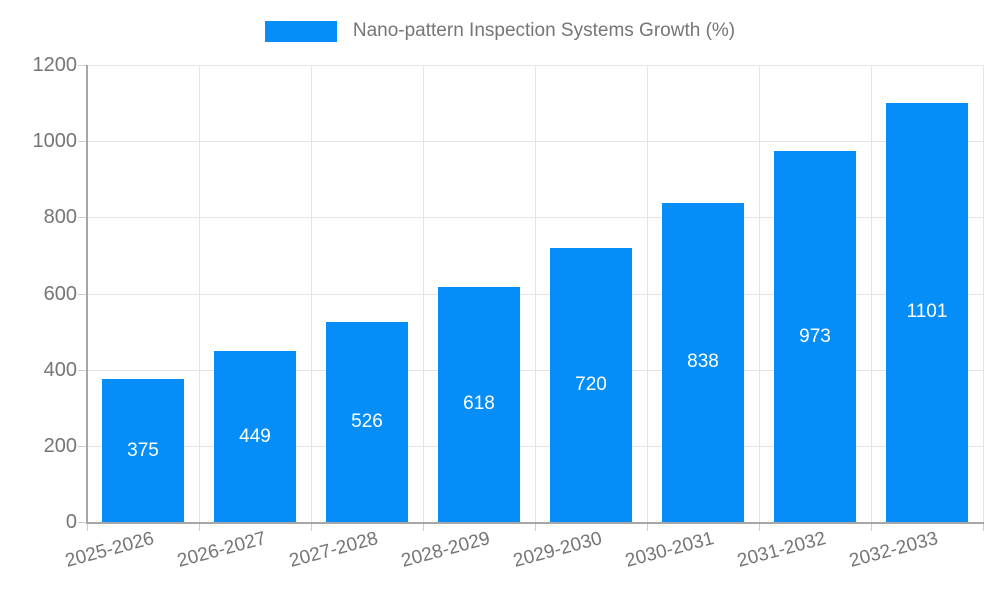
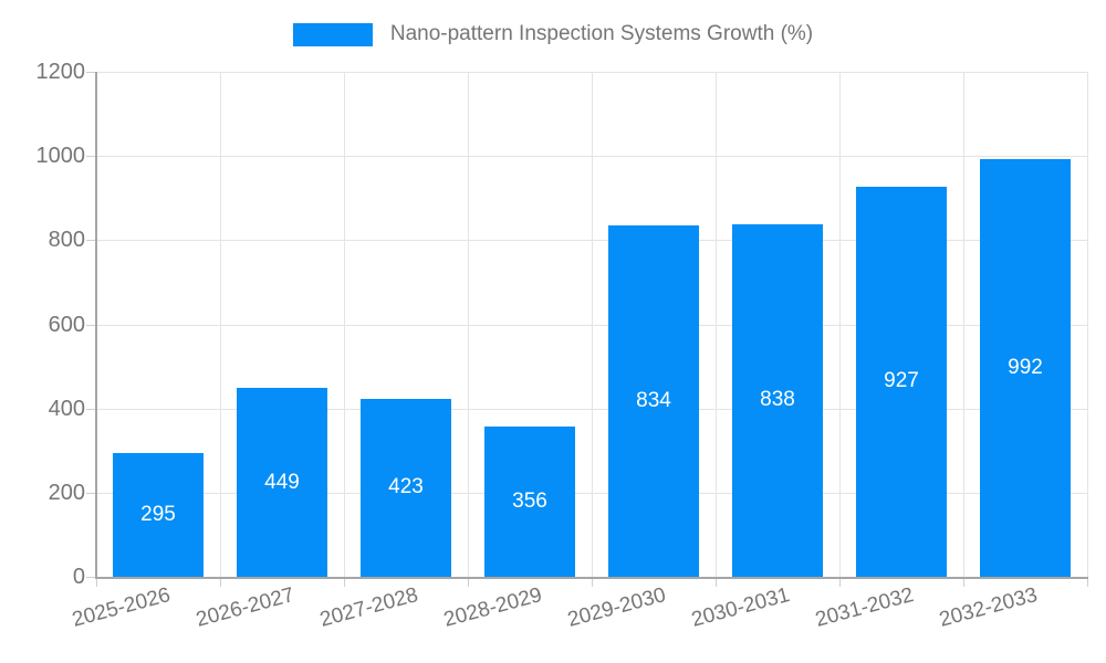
2025-2026: 375 -> 295
2027-2028: 526 -> 423
2028-2029: 618 -> 356
2029-2030: 720 -> 834
2031-2032: 973 -> 927
2032-2033: 1101 -> 992
